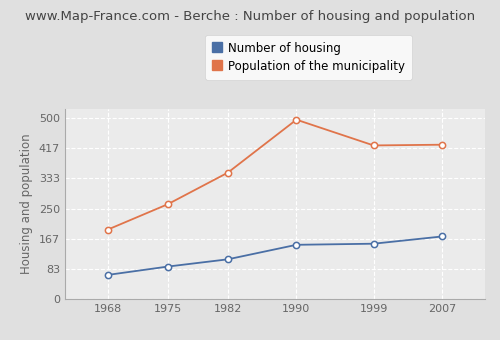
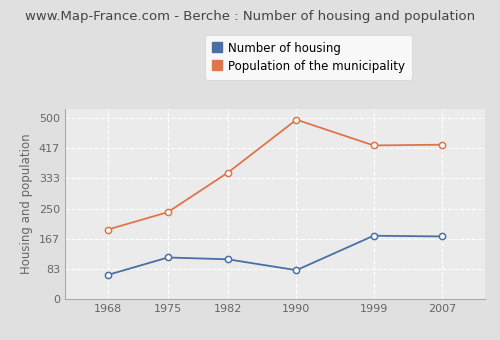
Number of housing/1975: 90 -> 115
Population of the municipality/1975: 262 -> 240
Number of housing/1990: 150 -> 80
Number of housing/1999: 153 -> 175
